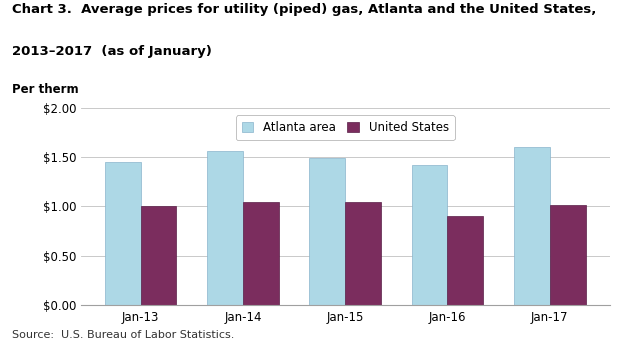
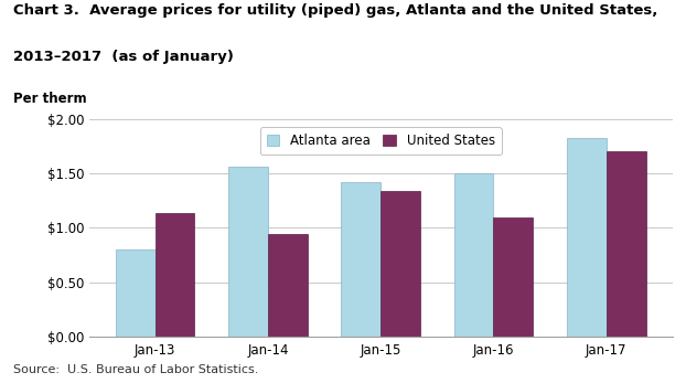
Atlanta area/Jan-13: $1.45 -> $0.80
United States/Jan-13: $1.00 -> $1.14
United States/Jan-14: $1.05 -> $0.94
Atlanta area/Jan-15: $1.49 -> $1.42
United States/Jan-15: $1.05 -> $1.34
Atlanta area/Jan-16: $1.42 -> $1.50
United States/Jan-16: $0.90 -> $1.10
Atlanta area/Jan-17: $1.60 -> $1.82
United States/Jan-17: $1.01 -> $1.70
